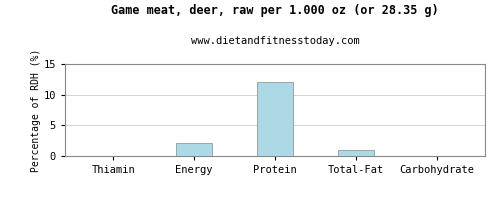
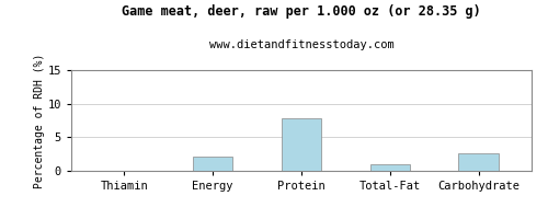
Protein: 12.1 -> 7.8
Carbohydrate: 0.1 -> 2.6
